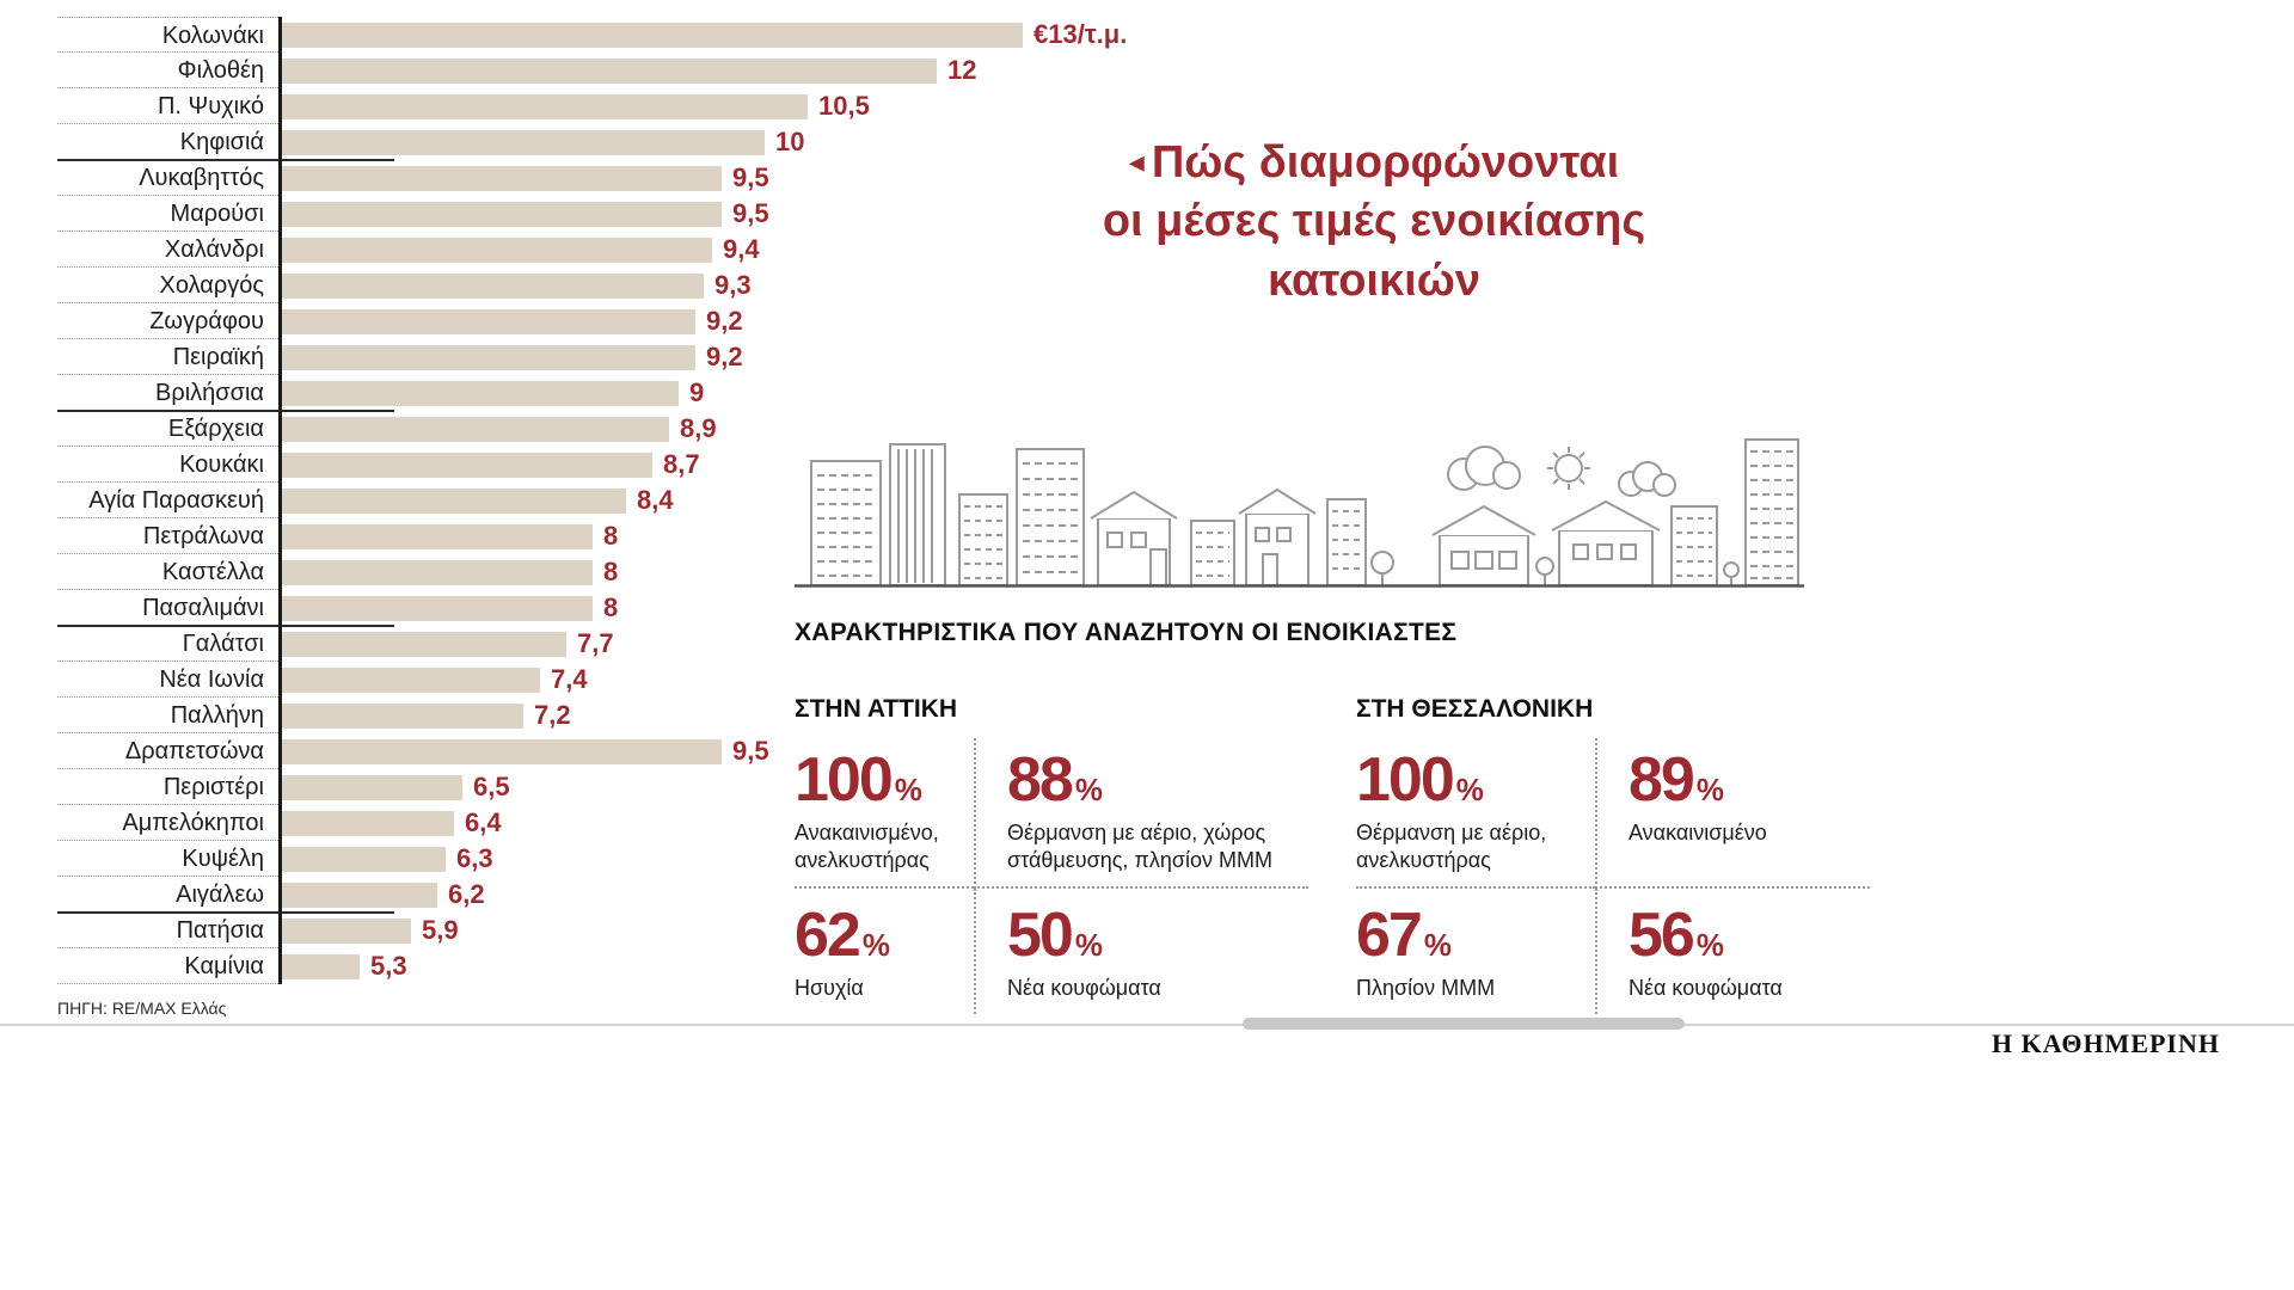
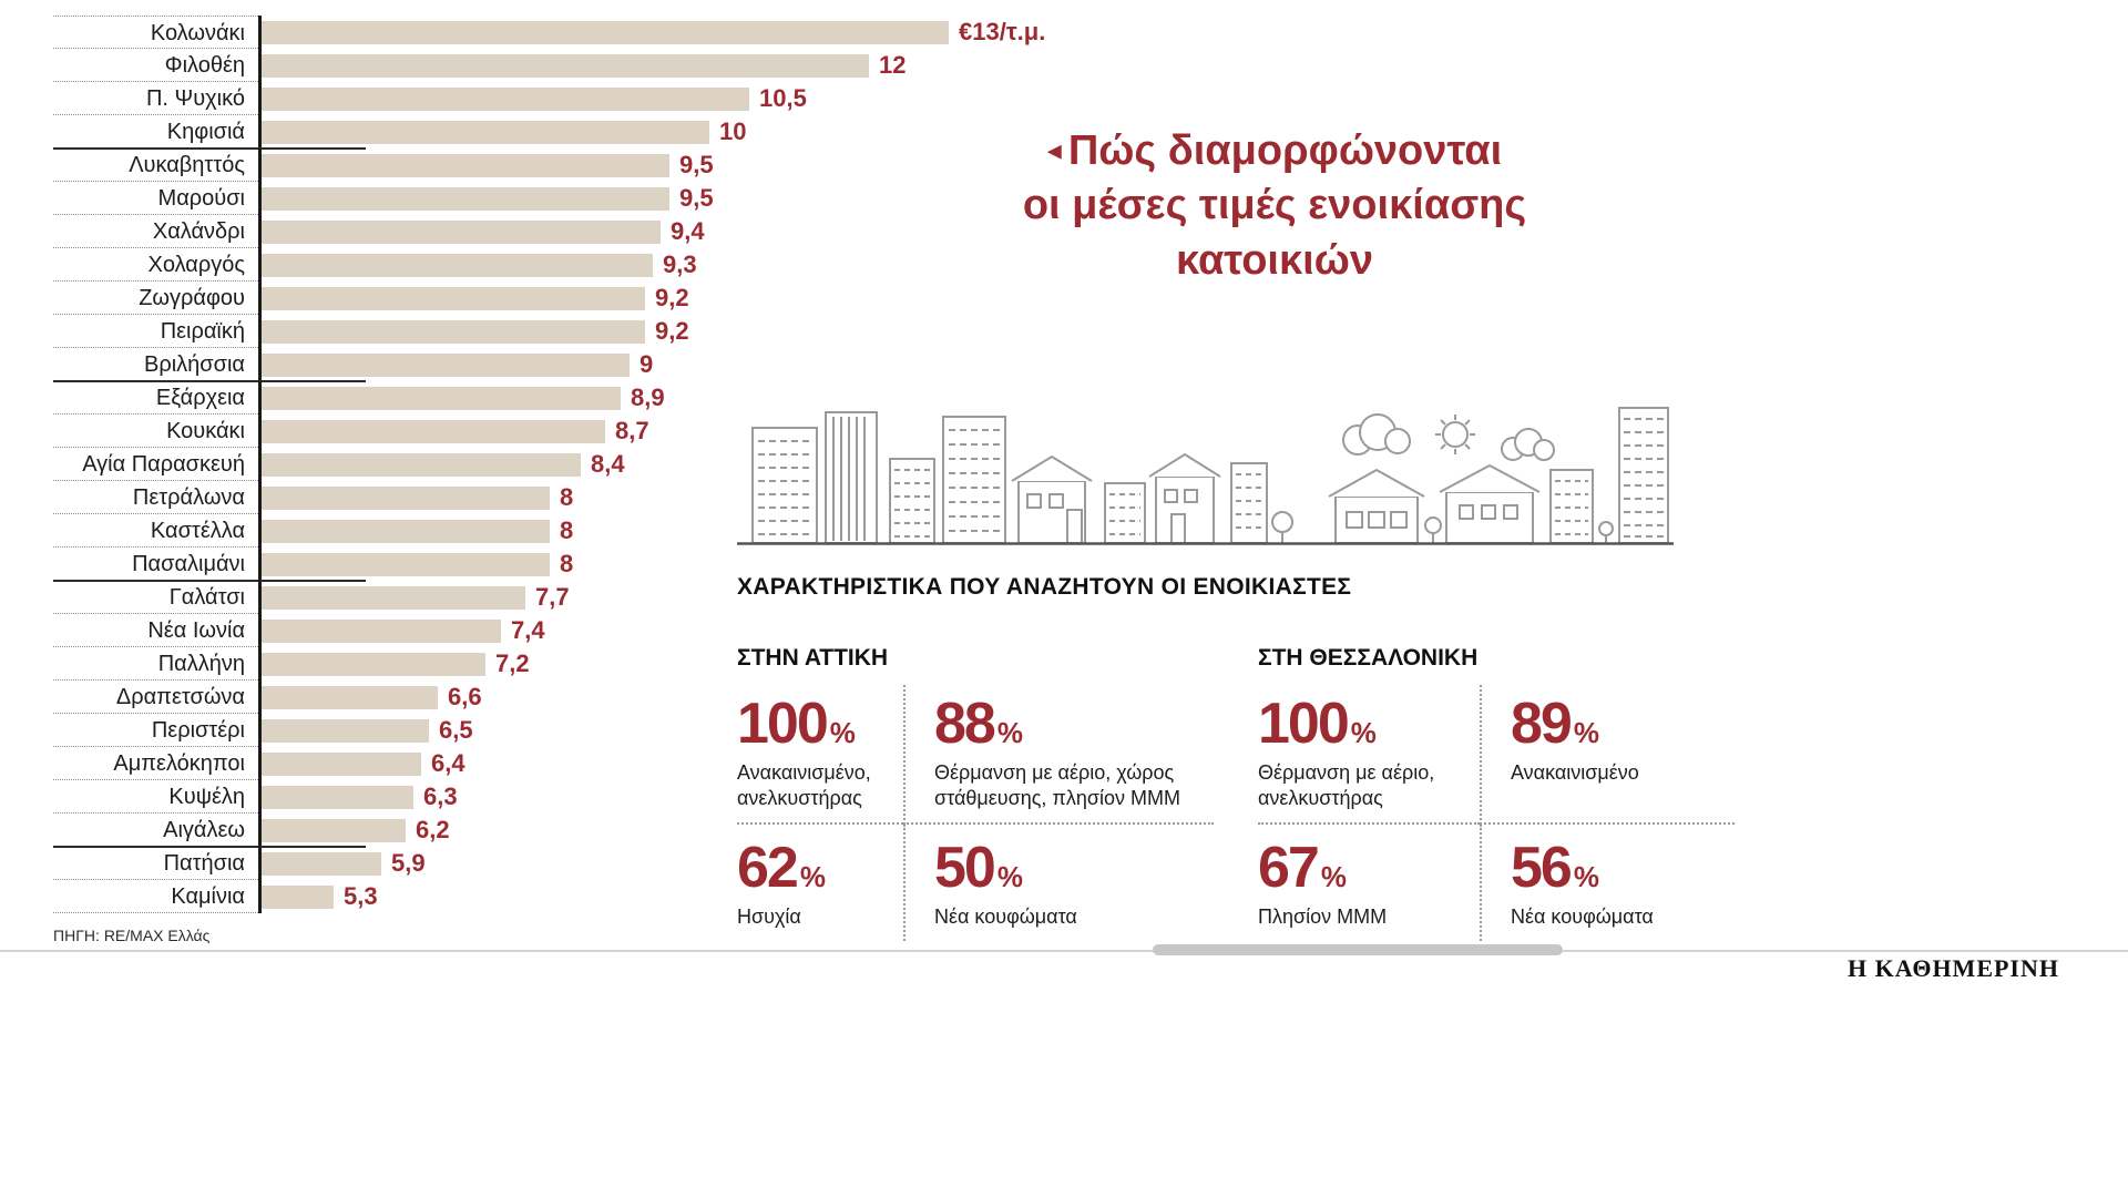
Δραπετσώνα: 9,5 -> 6,6
